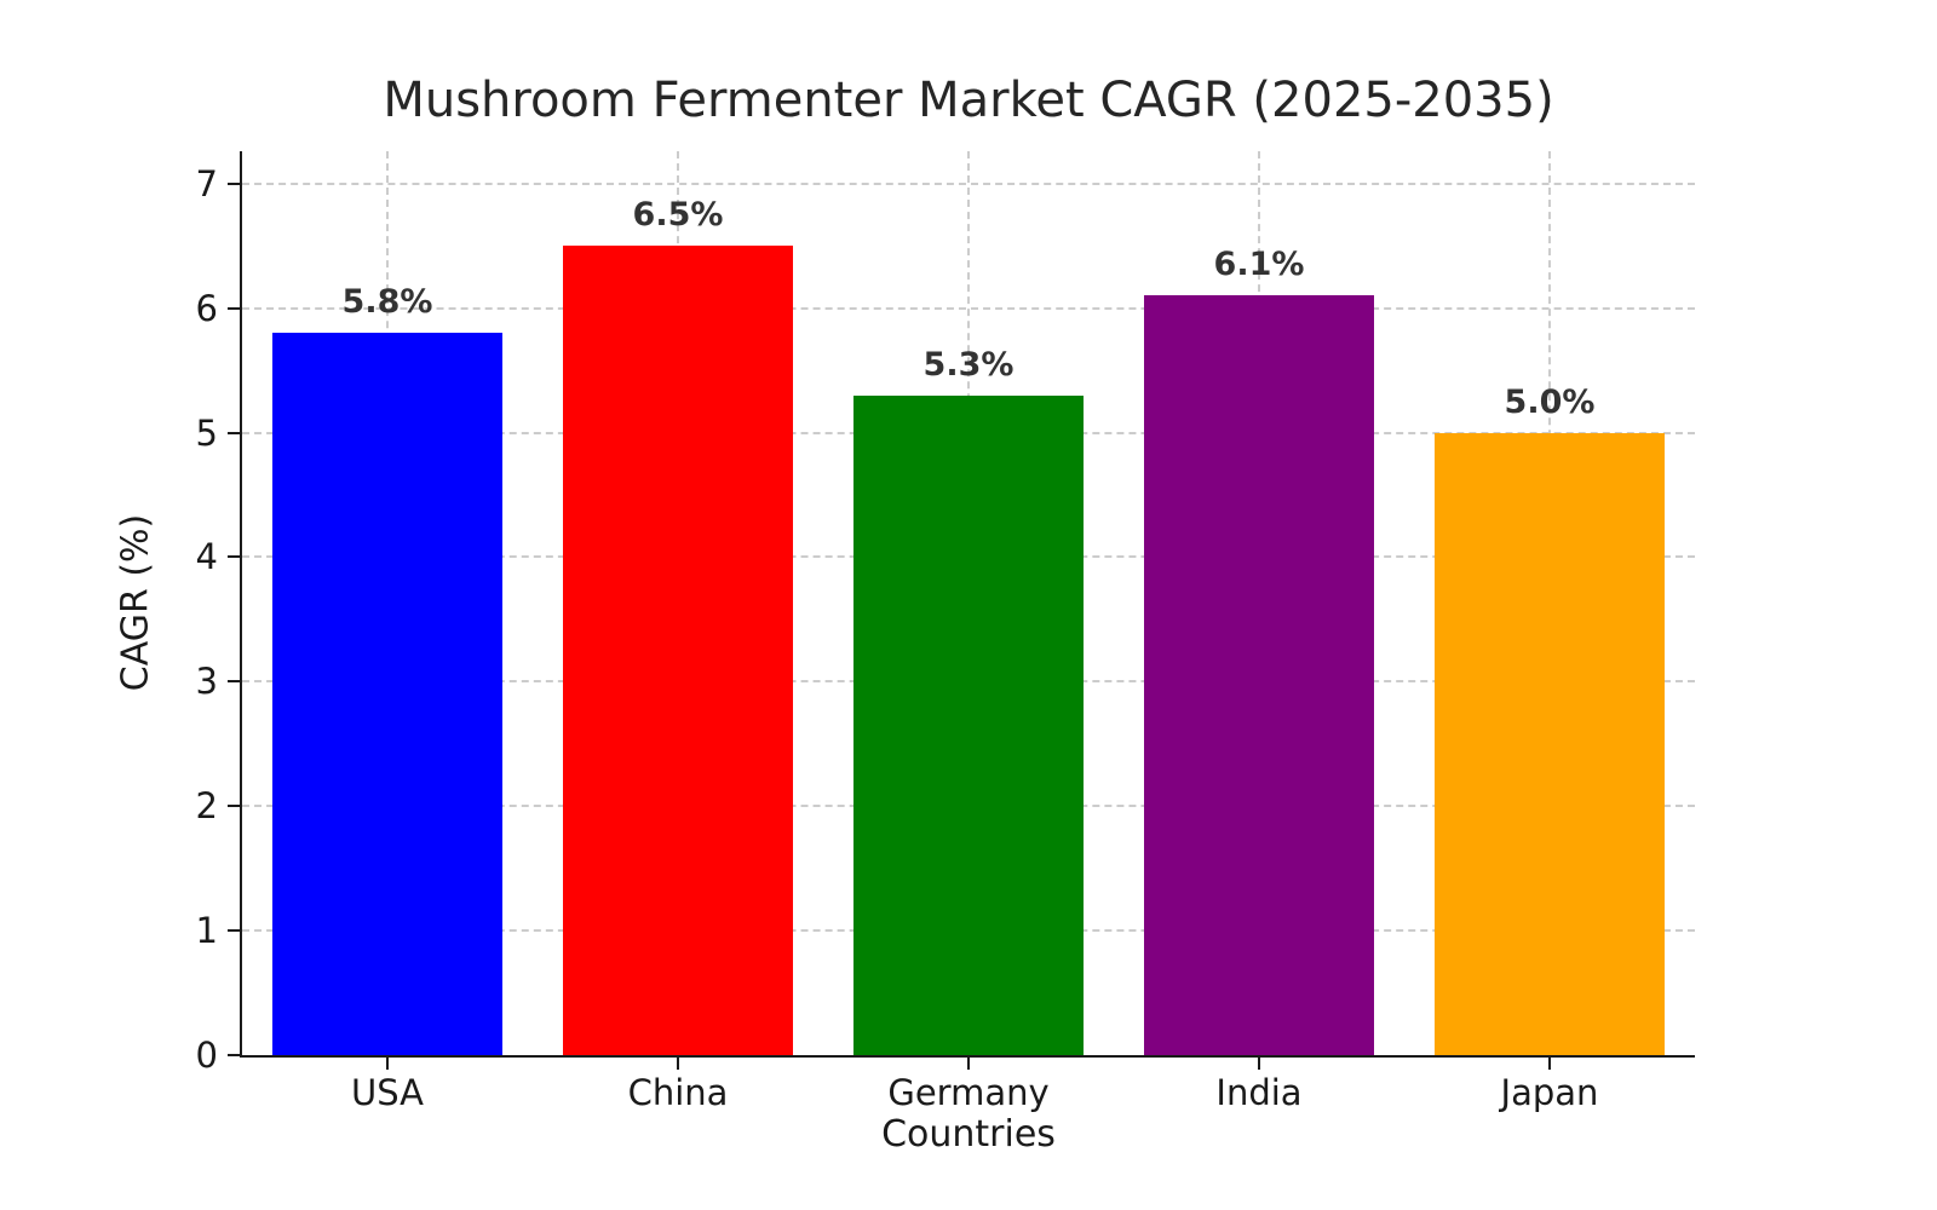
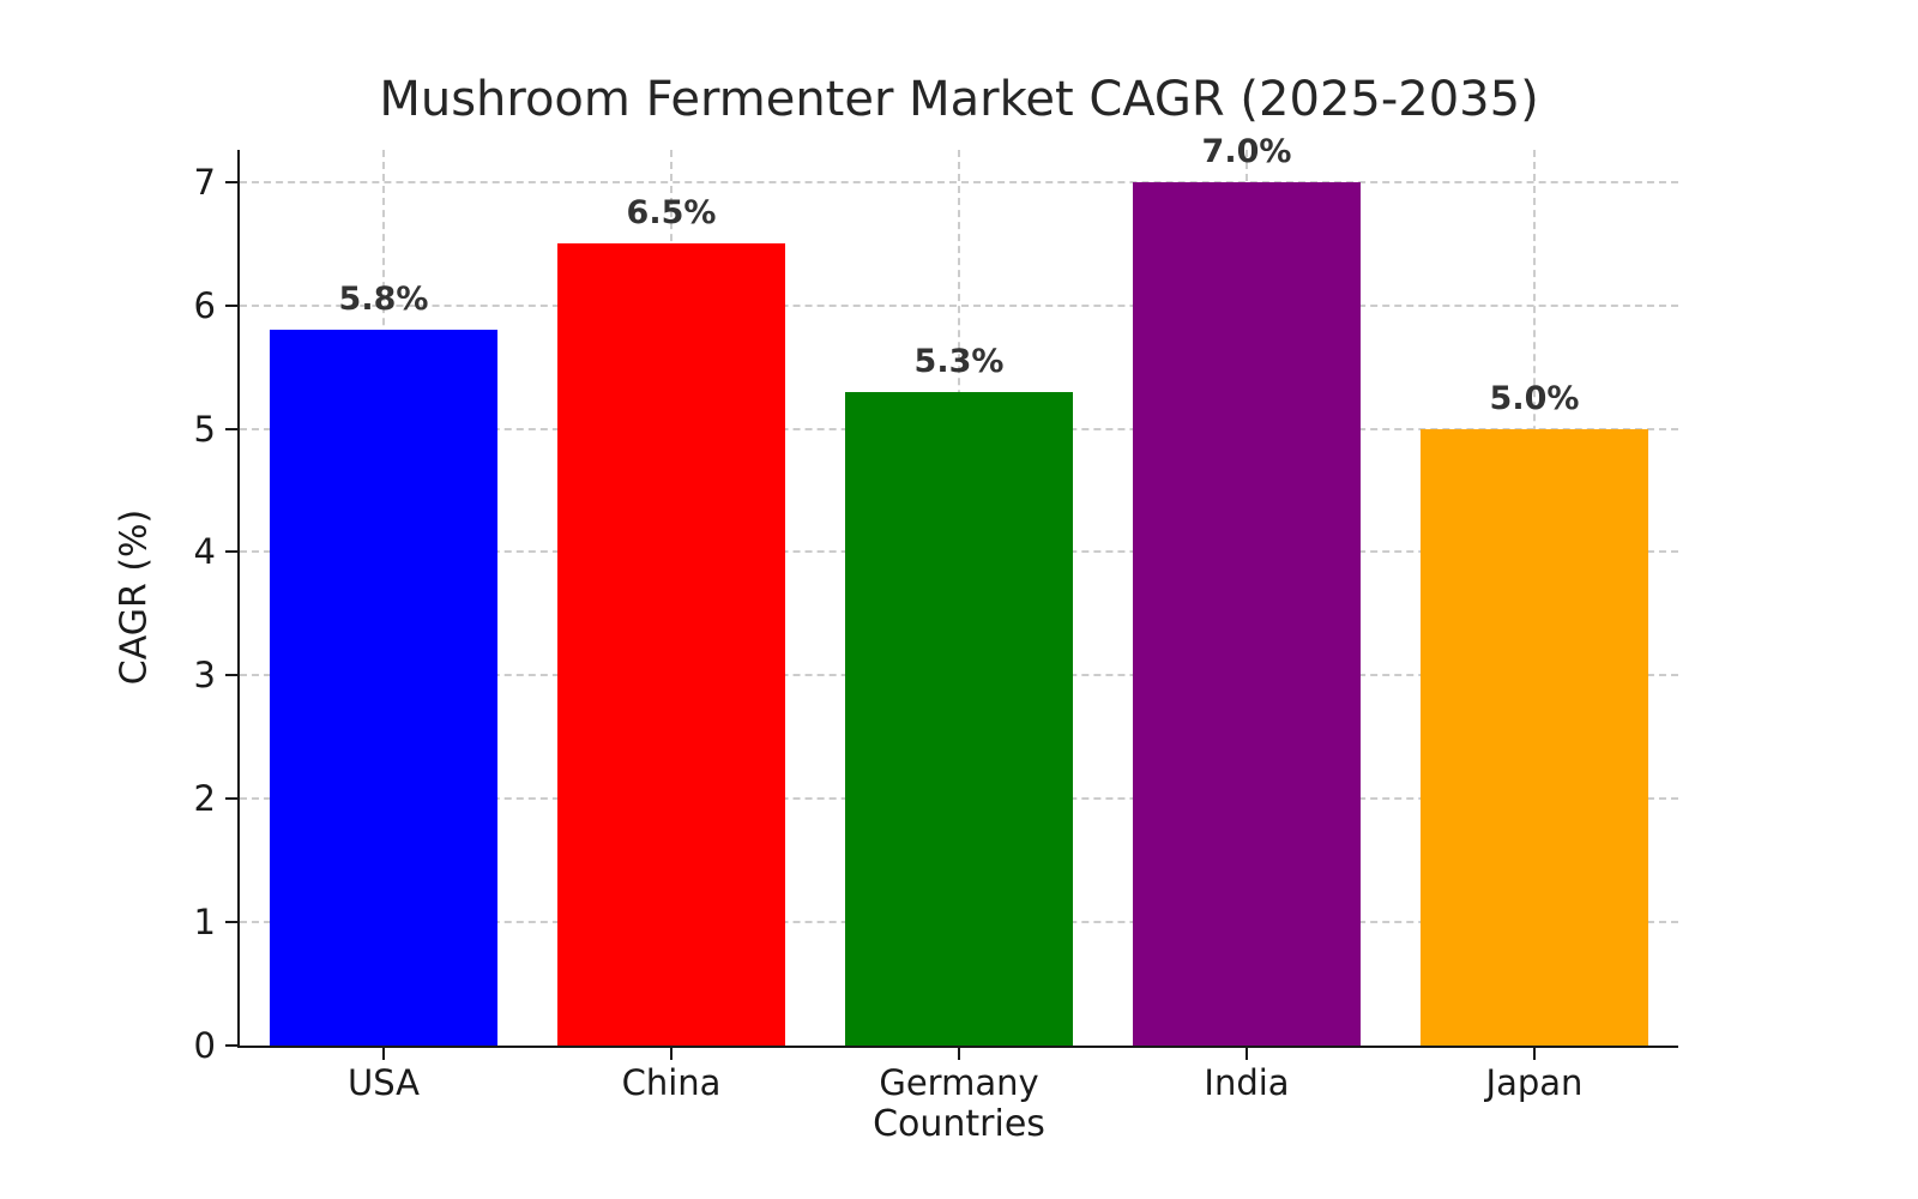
India: 6.1% -> 7.0%
